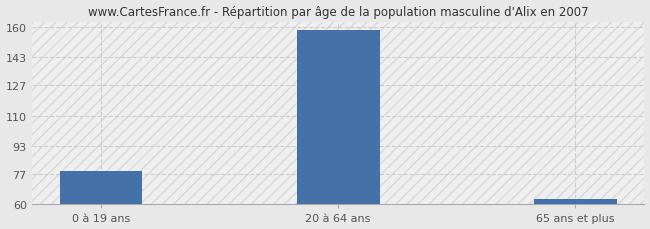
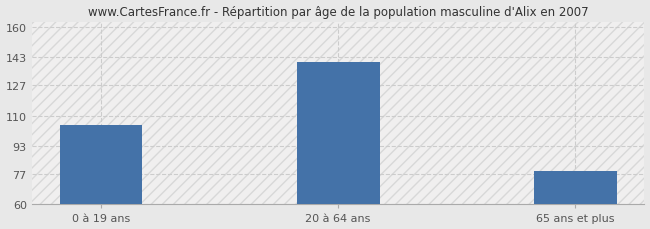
0 à 19 ans: 79 -> 105
20 à 64 ans: 158 -> 140
65 ans et plus: 63 -> 79
